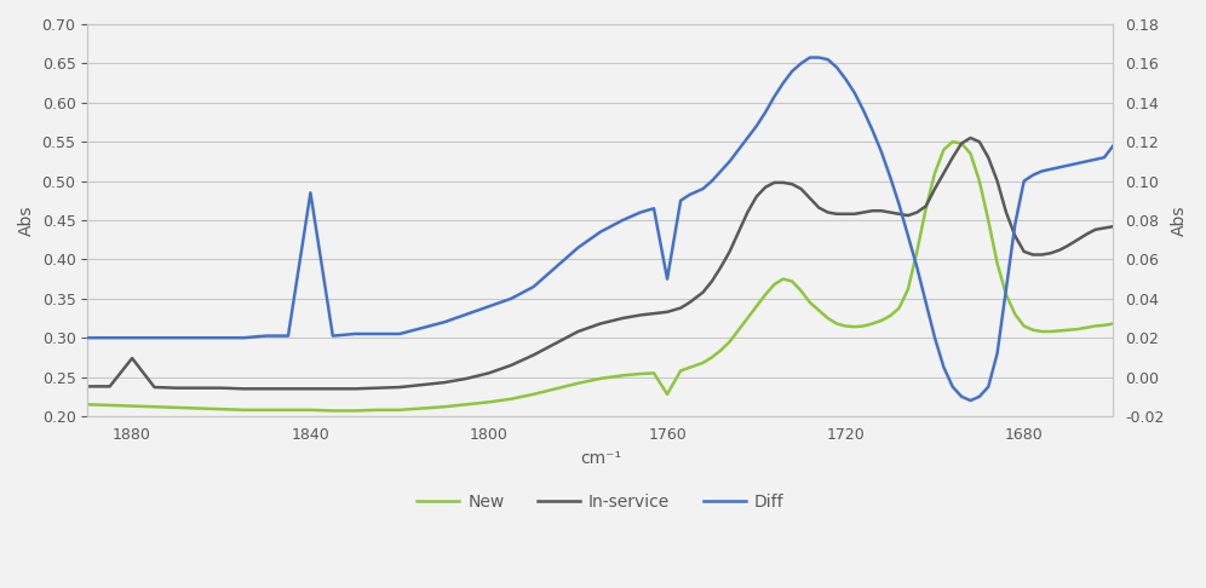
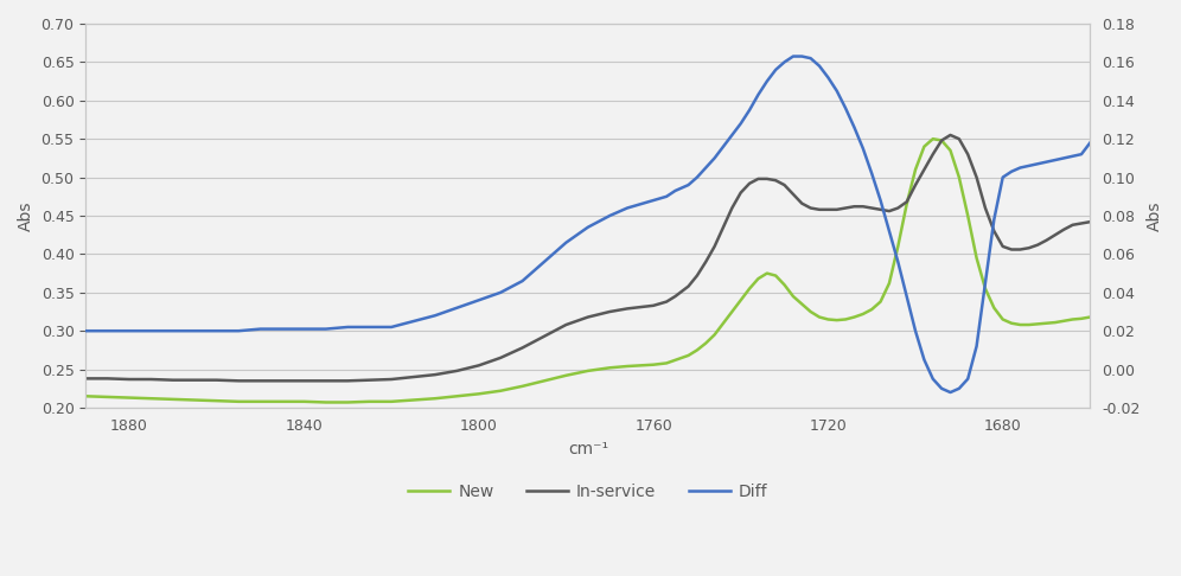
In-service/1880: 0.274 -> 0.237
Diff/1840: 0.094 -> 0.021
New/1760: 0.228 -> 0.256
Diff/1760: 0.050 -> 0.088
